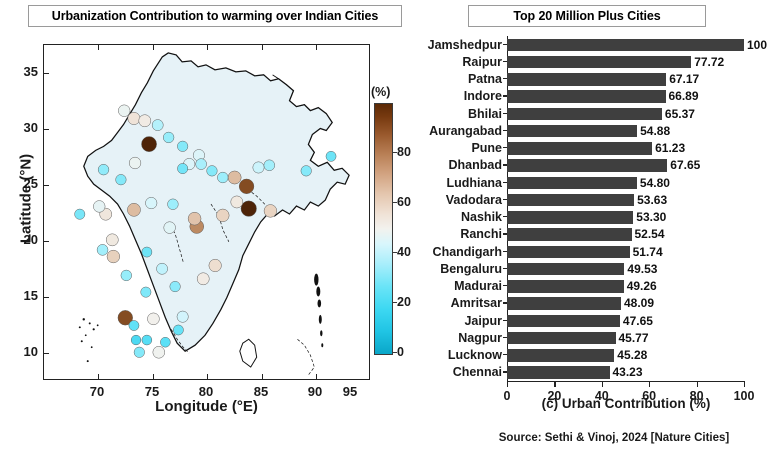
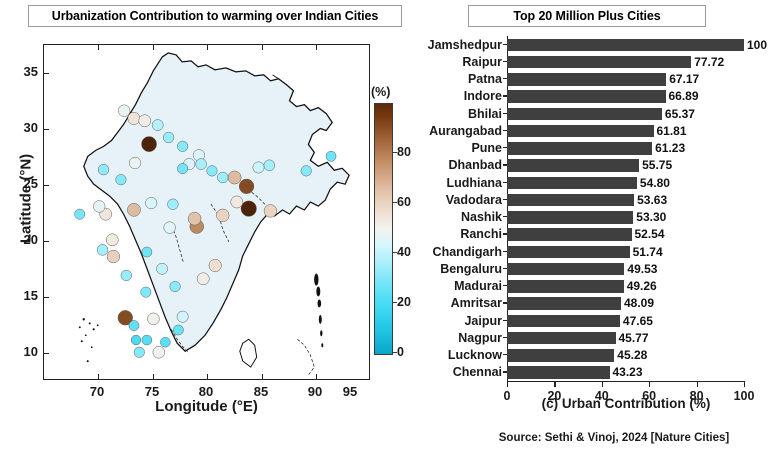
Top 20 Million Plus Cities/Aurangabad: 54.88 -> 61.81
Top 20 Million Plus Cities/Dhanbad: 67.65 -> 55.75
